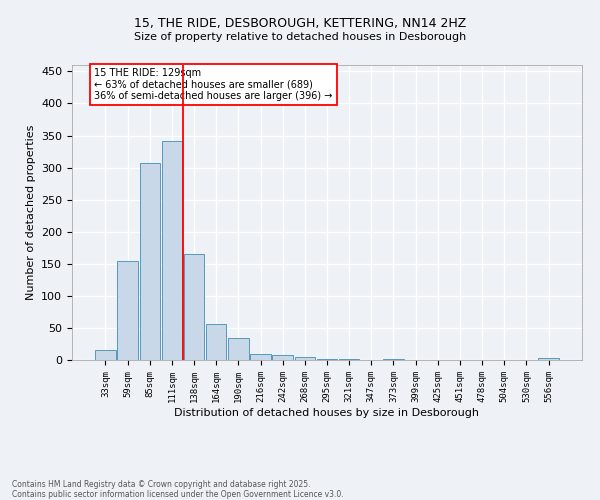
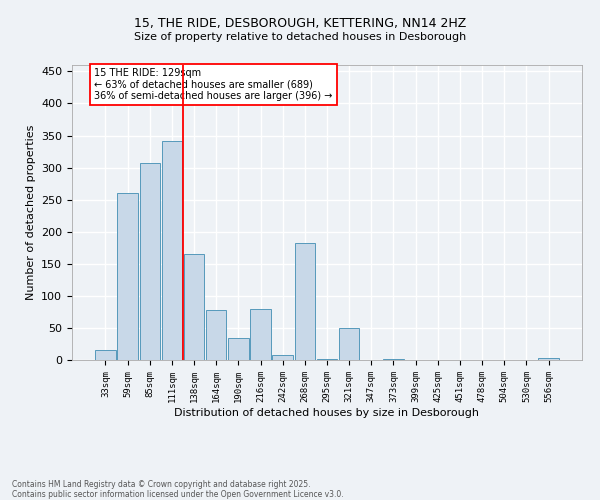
59sqm: 155 -> 260
164sqm: 56 -> 78
216sqm: 9 -> 80
268sqm: 4 -> 182
321sqm: 1 -> 50
